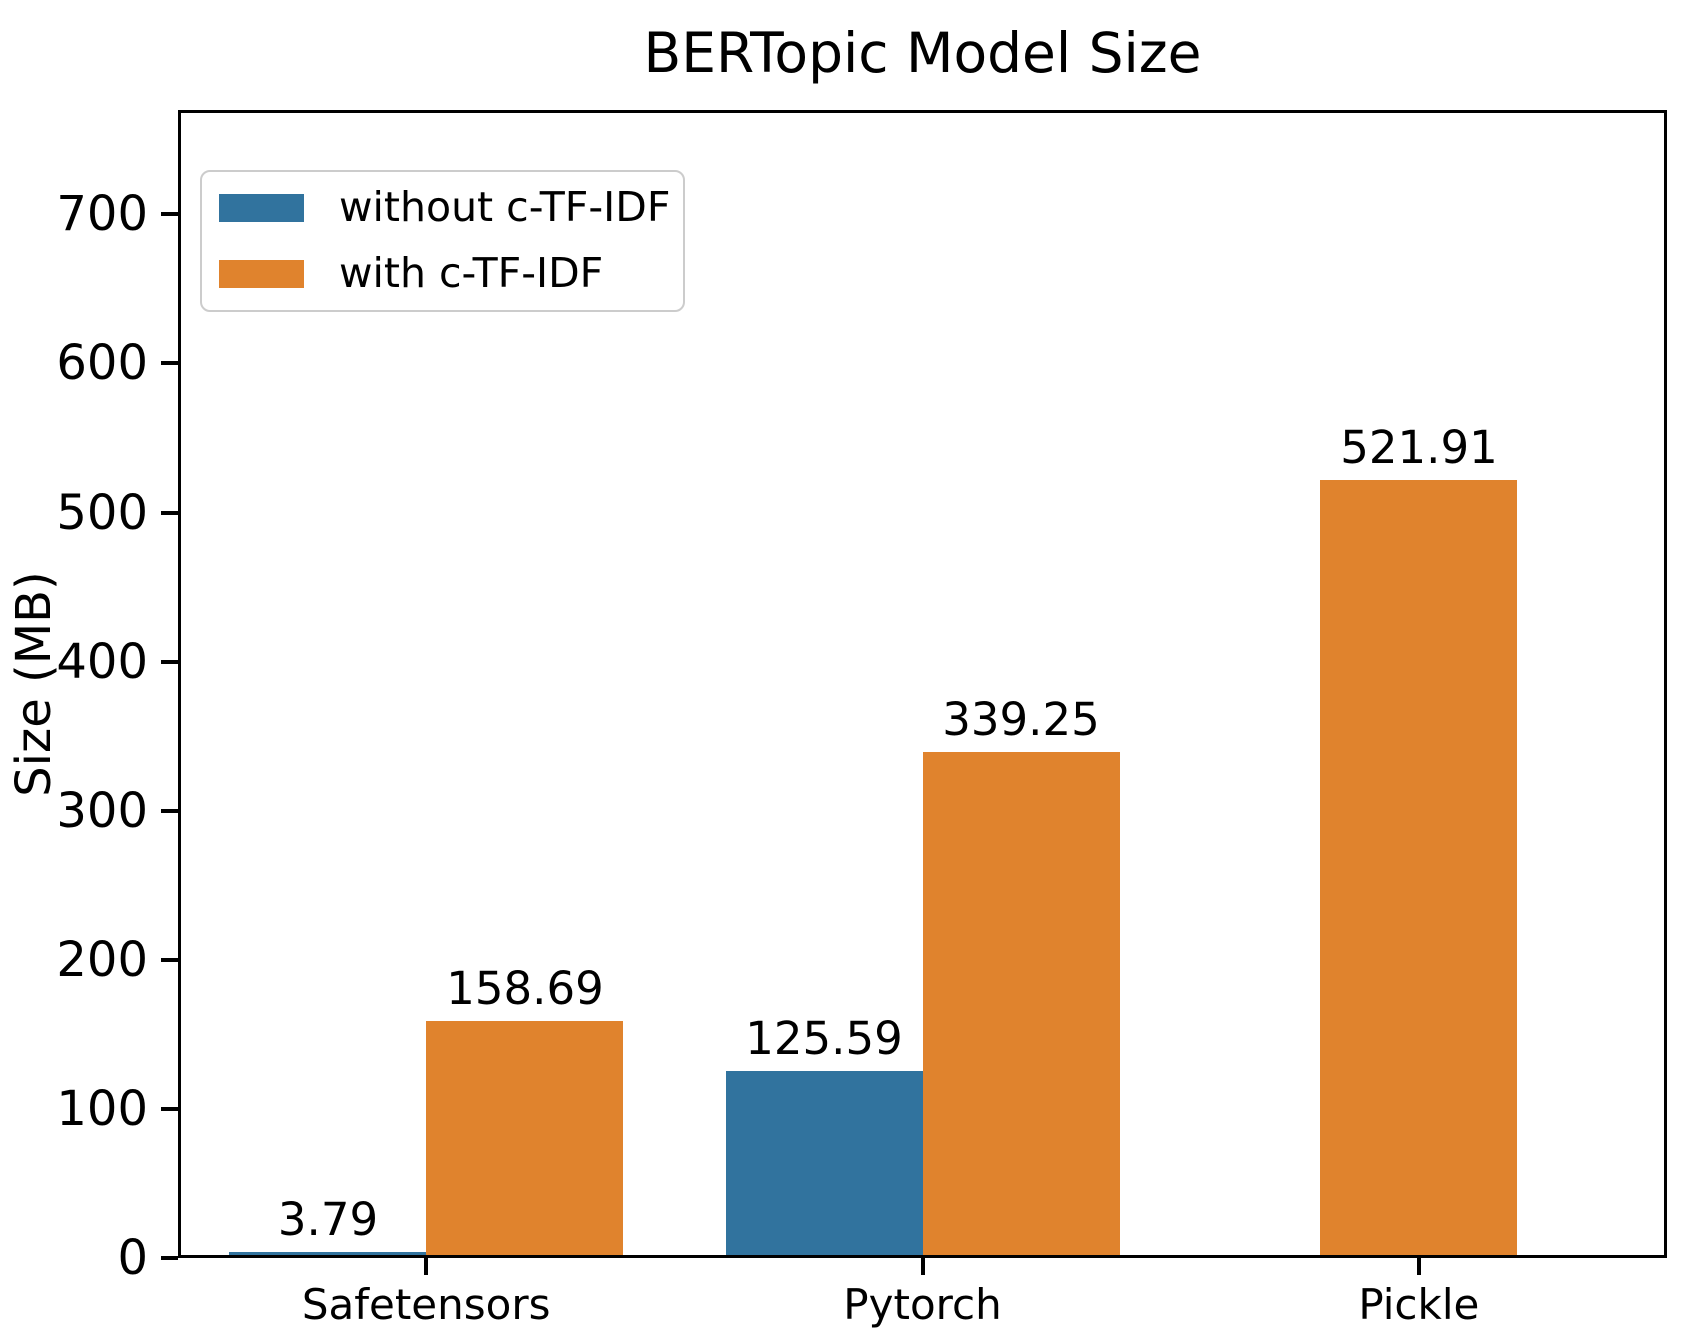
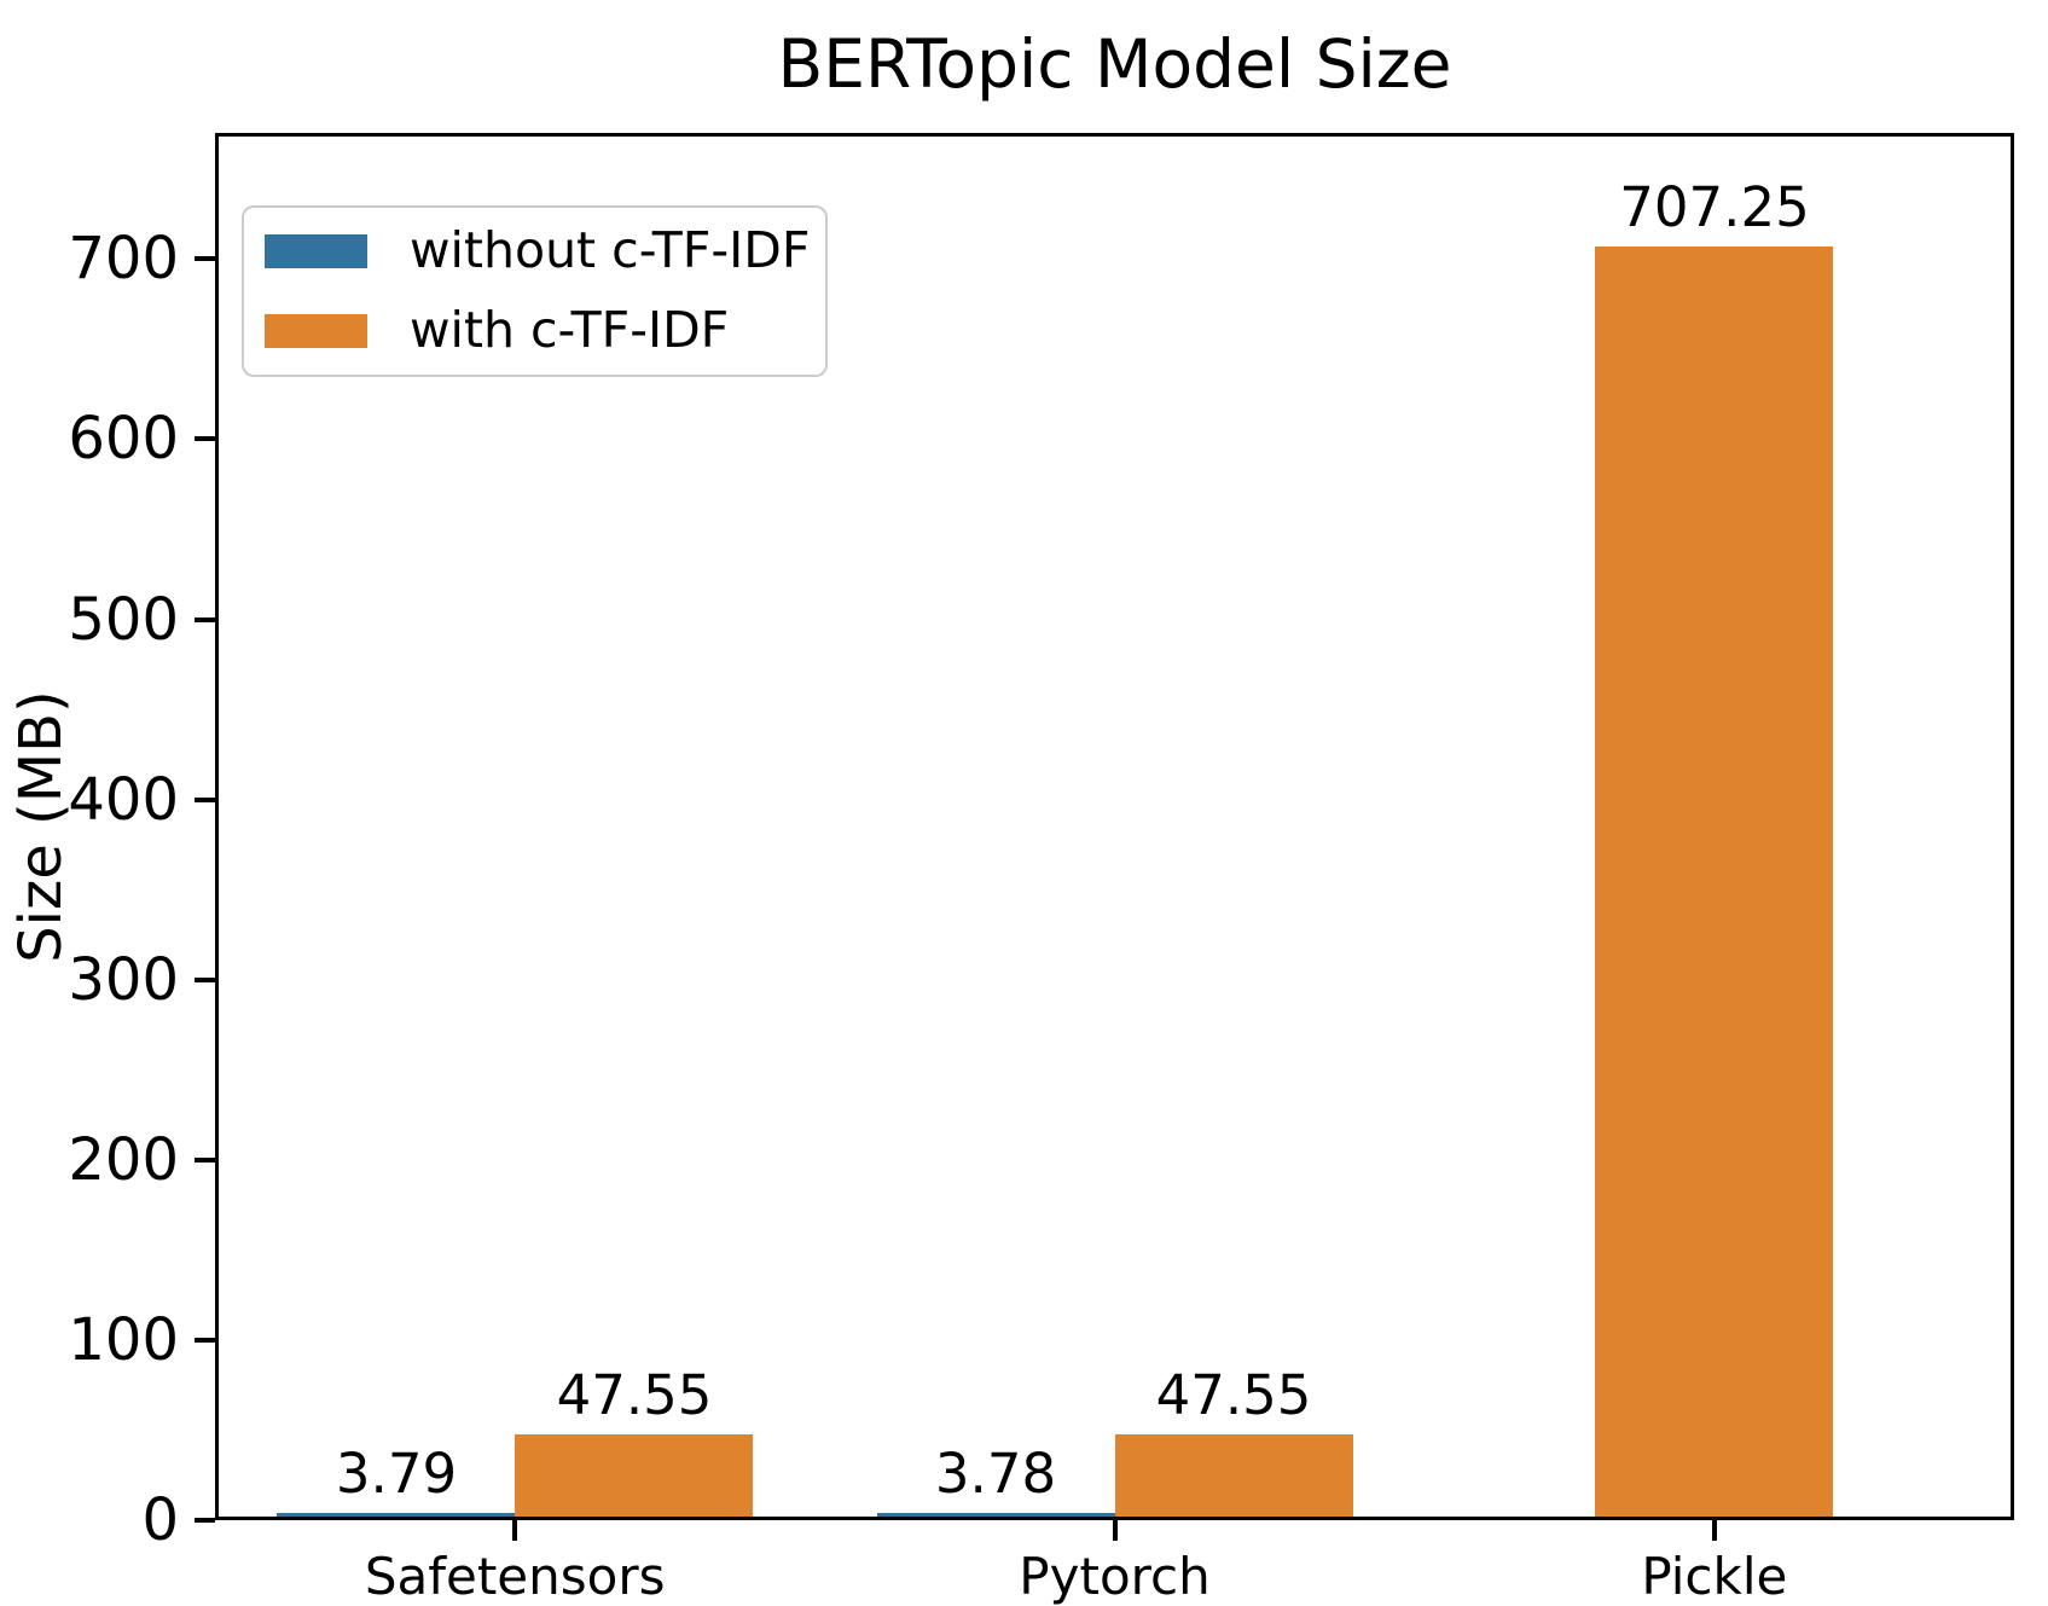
with c-TF-IDF/Safetensors: 158.69 -> 47.55
without c-TF-IDF/Pytorch: 125.59 -> 3.78
with c-TF-IDF/Pytorch: 339.25 -> 47.55
with c-TF-IDF/Pickle: 521.91 -> 707.25
